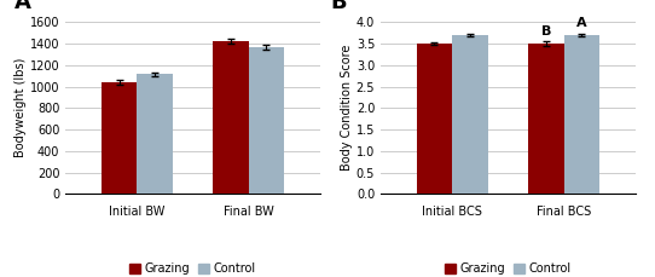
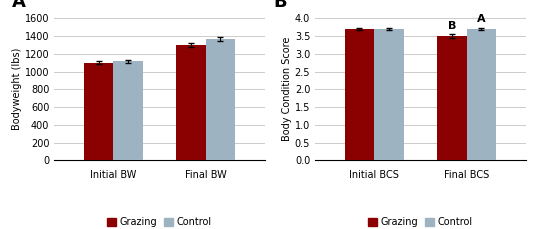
Grazing/Initial BW: 1040 -> 1100
Grazing/Final BW: 1420 -> 1300
Grazing/Initial BCS: 3.5 -> 3.7
